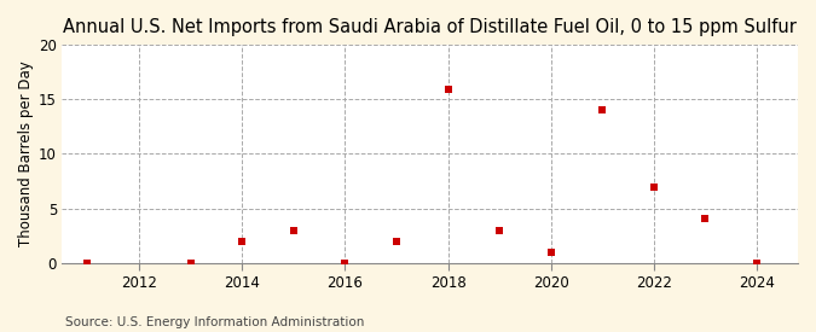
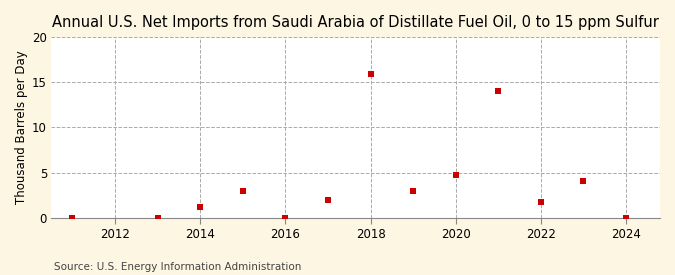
2014: 2.0 -> 1.2
2020: 1.0 -> 4.8
2022: 6.9 -> 1.8
